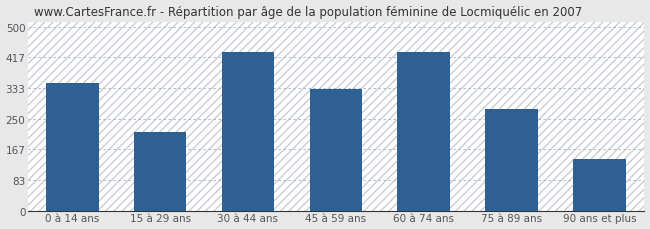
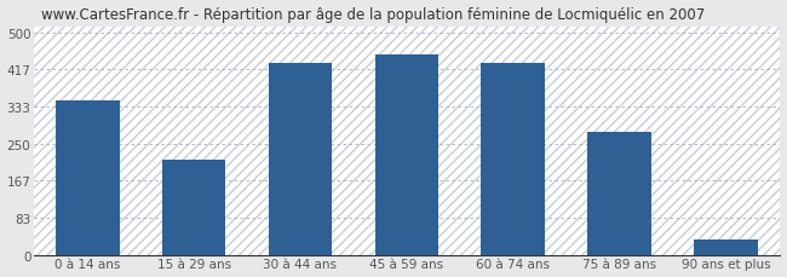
45 à 59 ans: 330 -> 450
90 ans et plus: 140 -> 35
